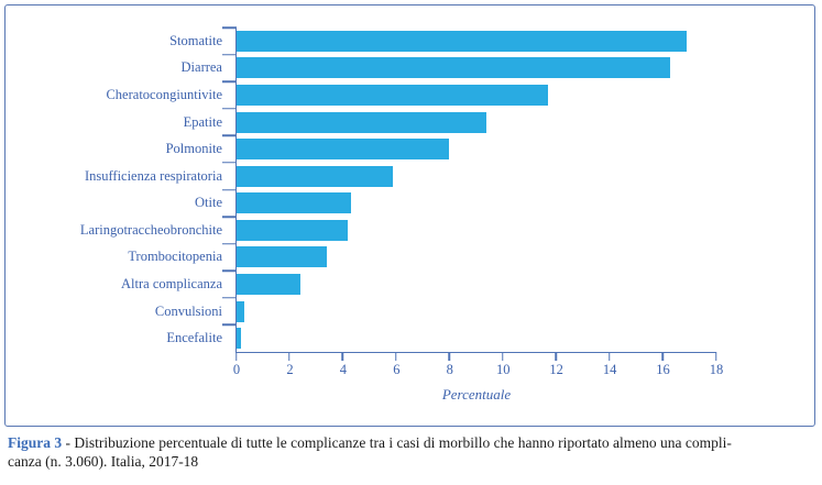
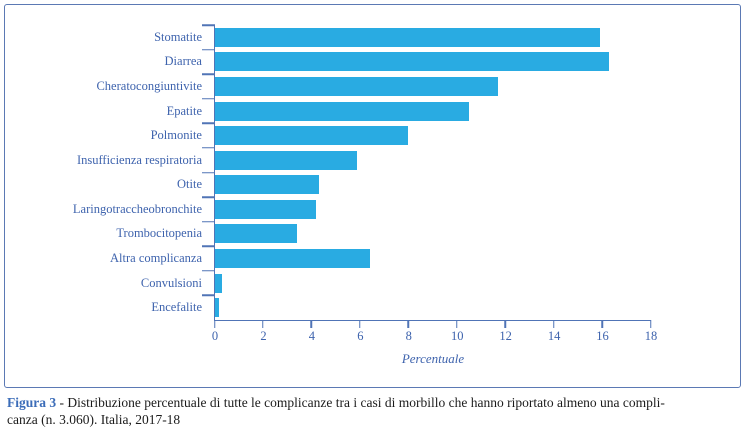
Stomatite: 16.9 -> 15.9
Epatite: 9.4 -> 10.5
Altra complicanza: 2.4 -> 6.4
